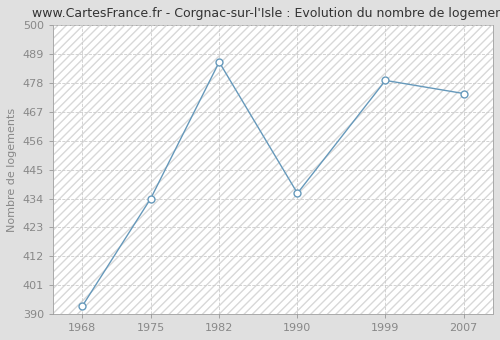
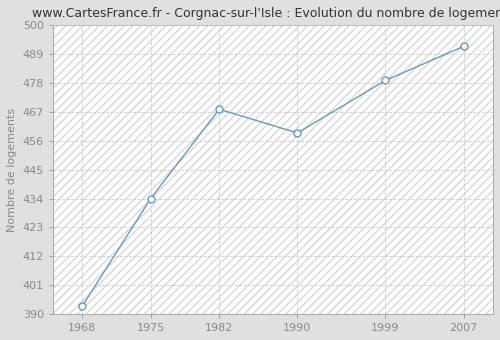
1982: 486 -> 468
1990: 436 -> 459
2007: 474 -> 492
